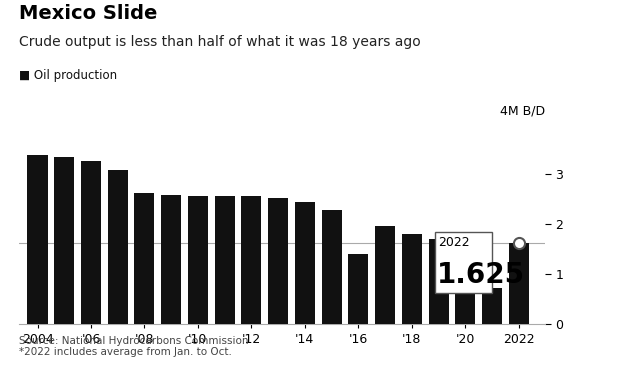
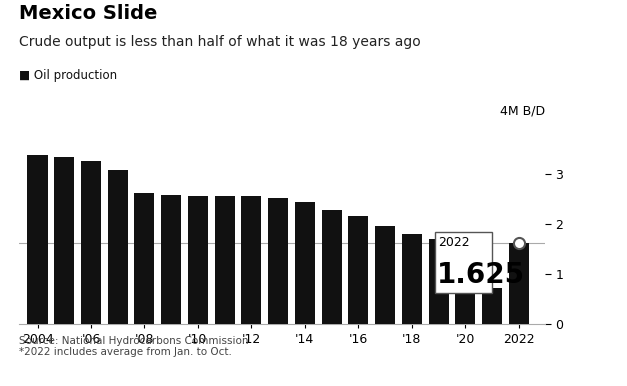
'16: 1.40 -> 2.15
